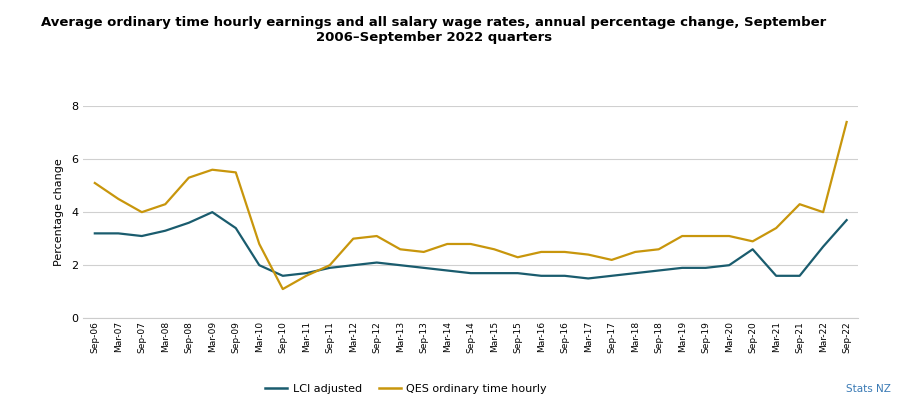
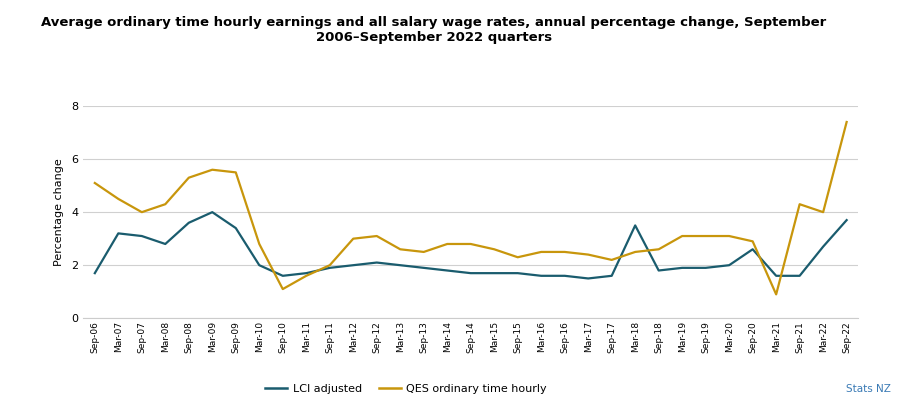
LCI adjusted/Sep-06: 3.2 -> 1.7
LCI adjusted/Mar-08: 3.3 -> 2.8
LCI adjusted/Mar-18: 1.7 -> 3.5
QES ordinary time hourly/Mar-21: 3.4 -> 0.9
